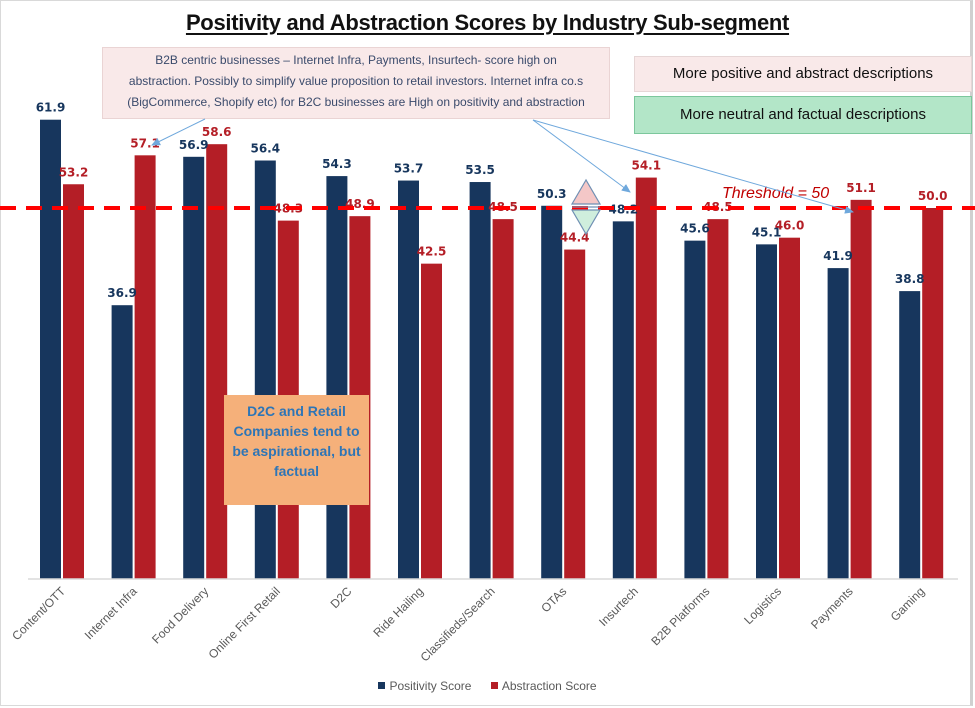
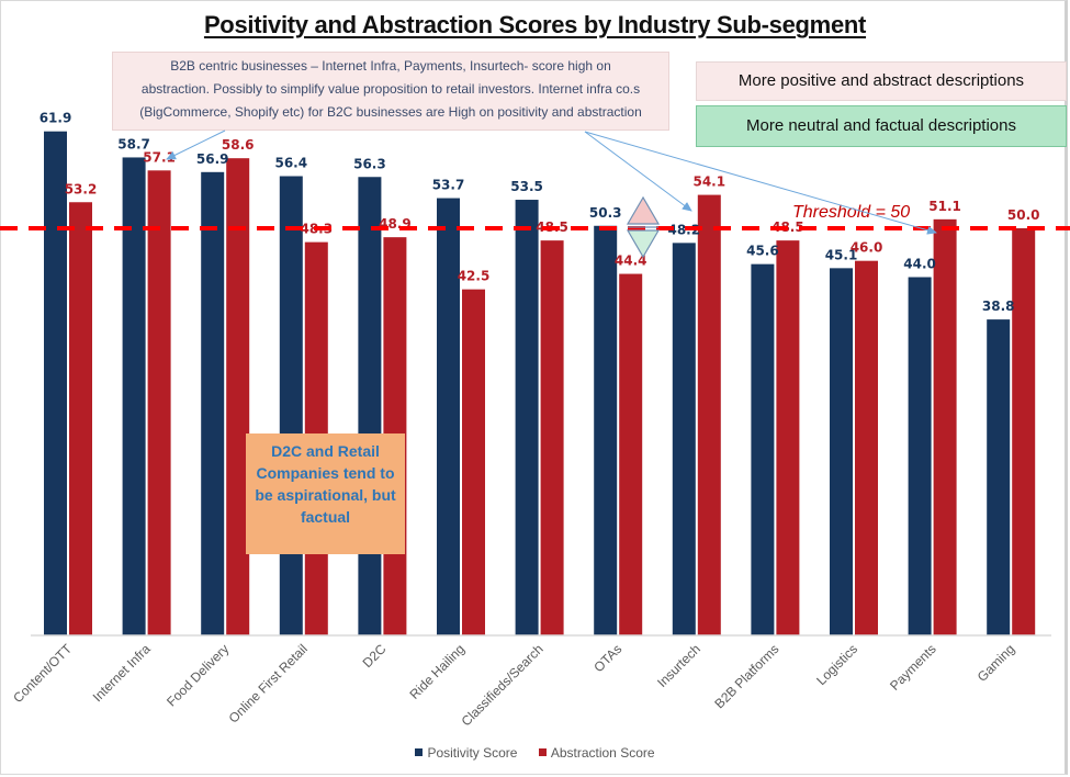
Positivity Score/Internet Infra: 36.9 -> 58.7
Positivity Score/D2C: 54.3 -> 56.3
Positivity Score/Payments: 41.9 -> 44.0
